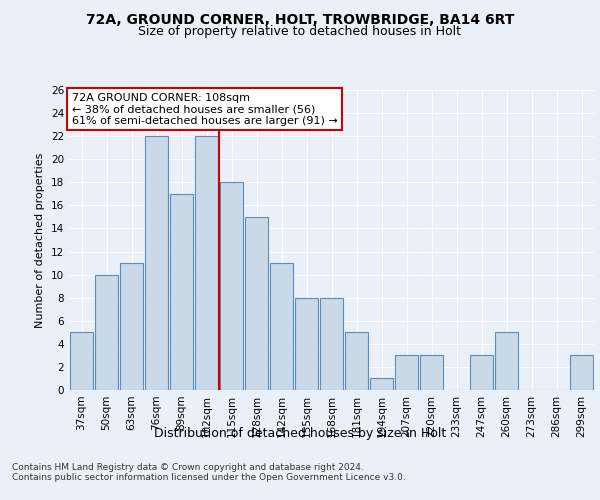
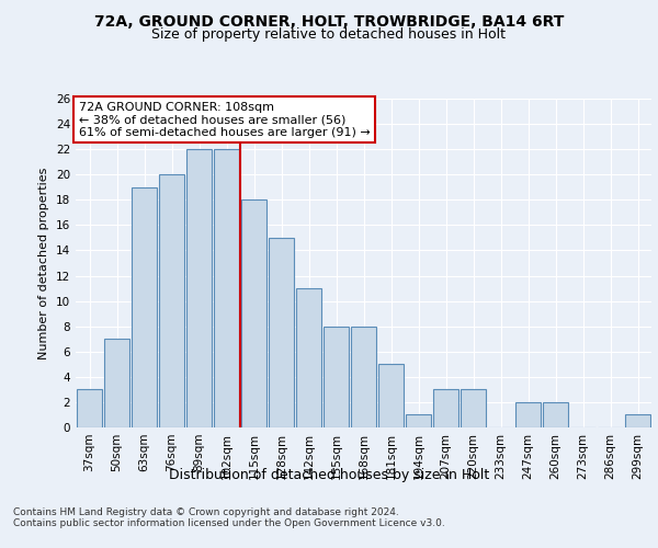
37sqm: 5 -> 3
50sqm: 10 -> 7
63sqm: 11 -> 19
76sqm: 22 -> 20
89sqm: 17 -> 22
247sqm: 3 -> 2
260sqm: 5 -> 2
299sqm: 3 -> 1
